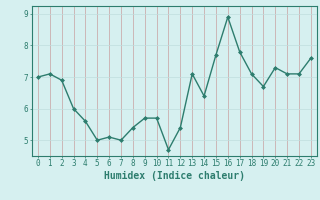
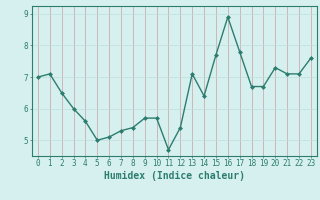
2: 6.9 -> 6.5
7: 5.0 -> 5.3
18: 7.1 -> 6.7
